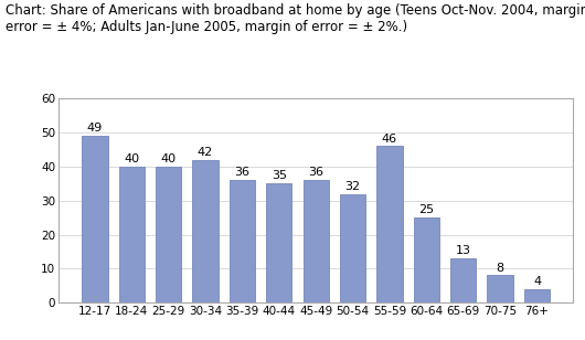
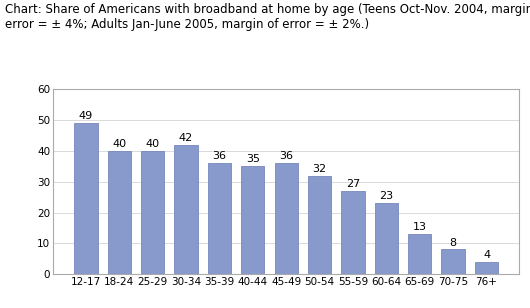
55-59: 46 -> 27
60-64: 25 -> 23
